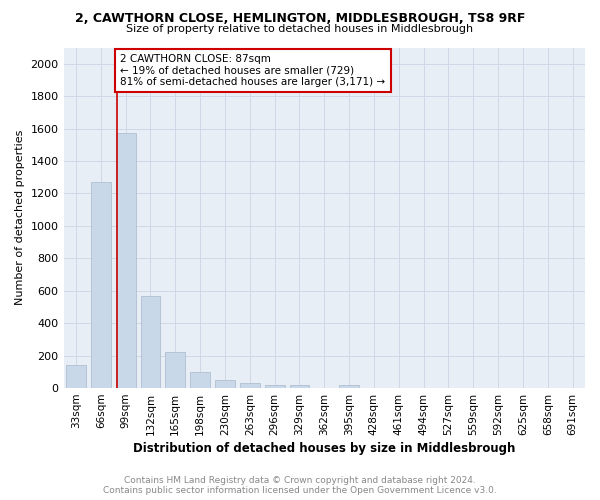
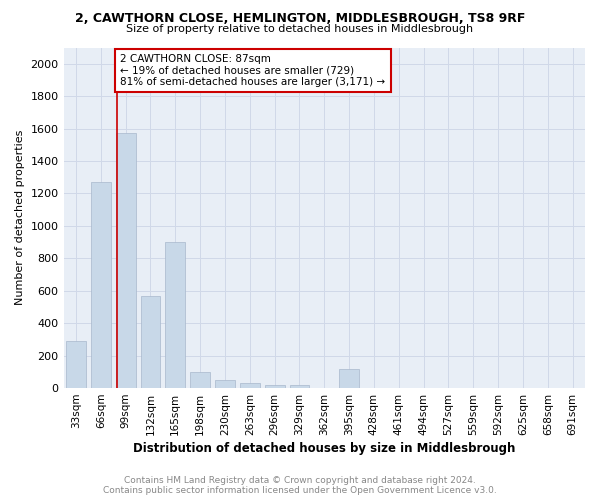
33sqm: 140 -> 290
165sqm: 220 -> 900
395sqm: 20 -> 120
